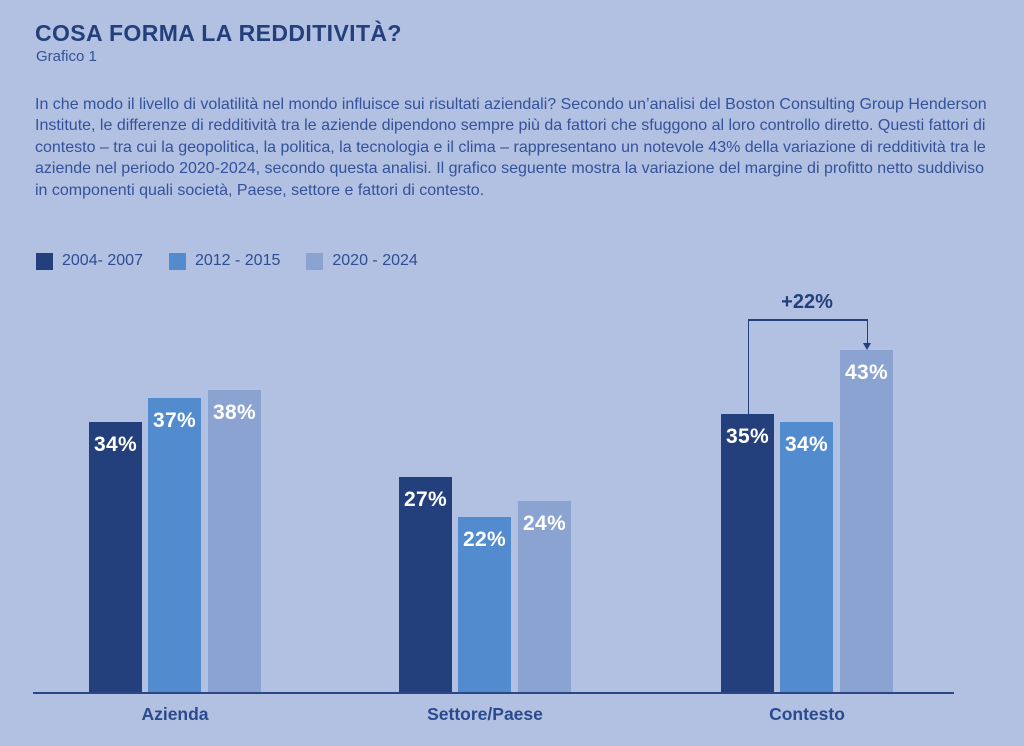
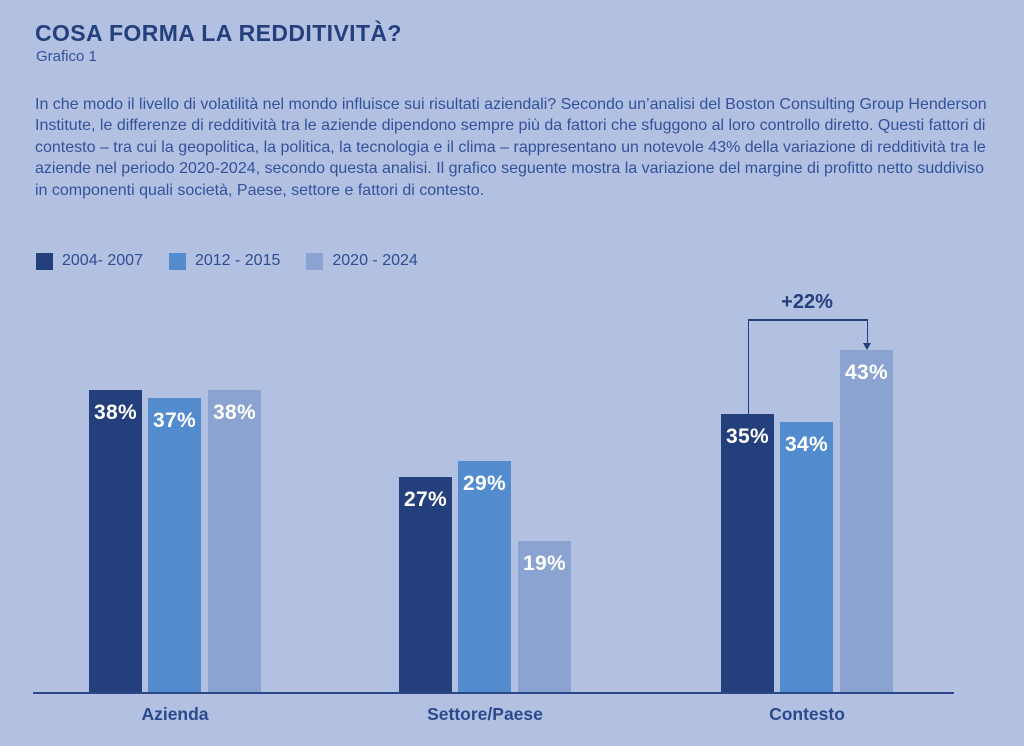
2004- 2007/Azienda: 34% -> 38%
2012 - 2015/Settore/Paese: 22% -> 29%
2020 - 2024/Settore/Paese: 24% -> 19%
